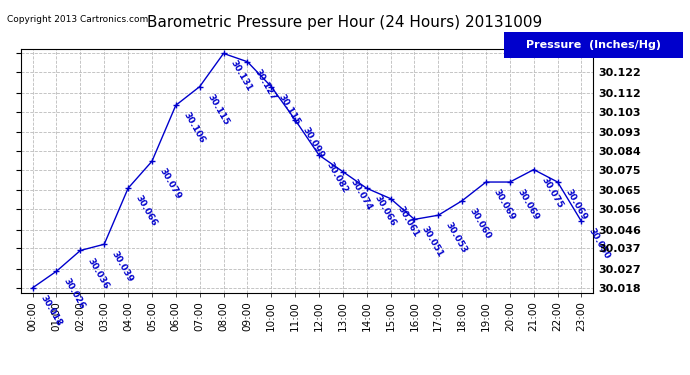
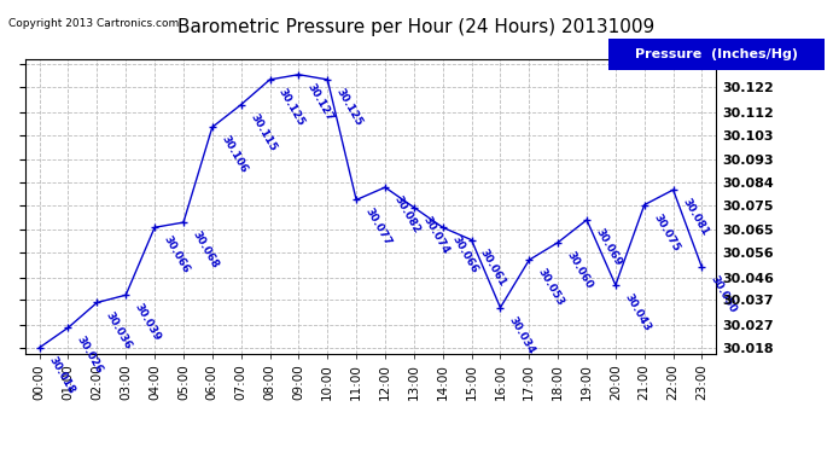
05:00: 30.079 -> 30.068
08:00: 30.131 -> 30.125
10:00: 30.115 -> 30.125
11:00: 30.099 -> 30.077
16:00: 30.051 -> 30.034
20:00: 30.069 -> 30.043
22:00: 30.069 -> 30.081
